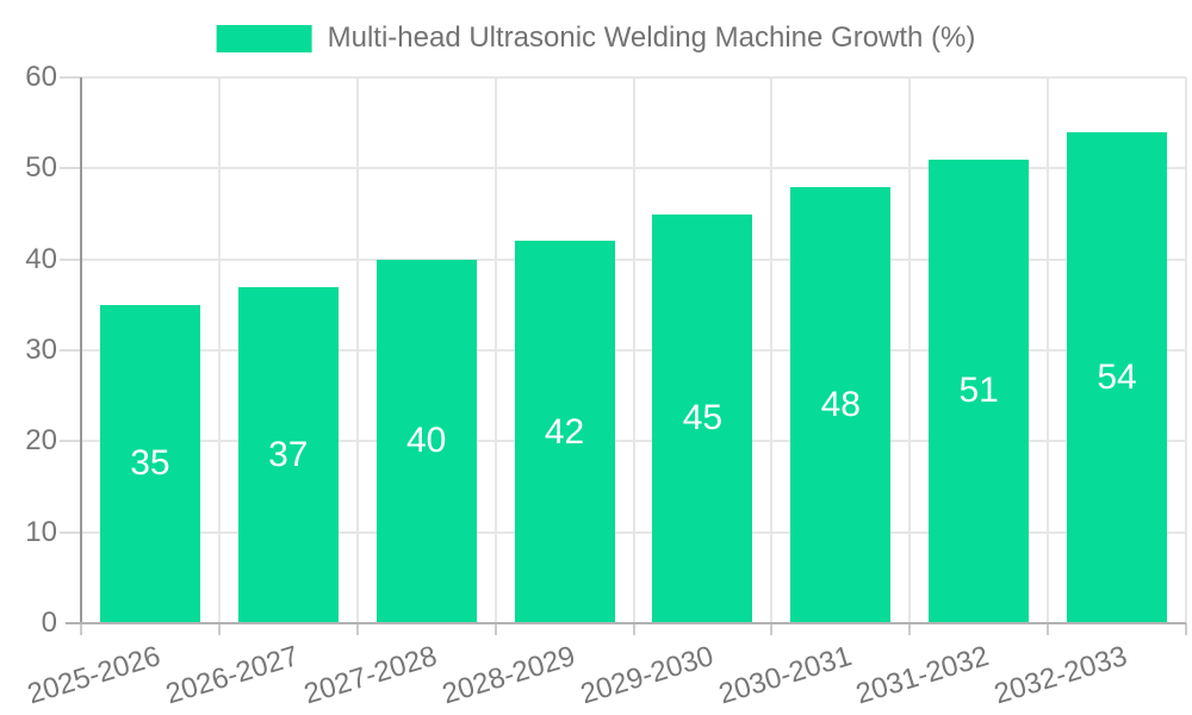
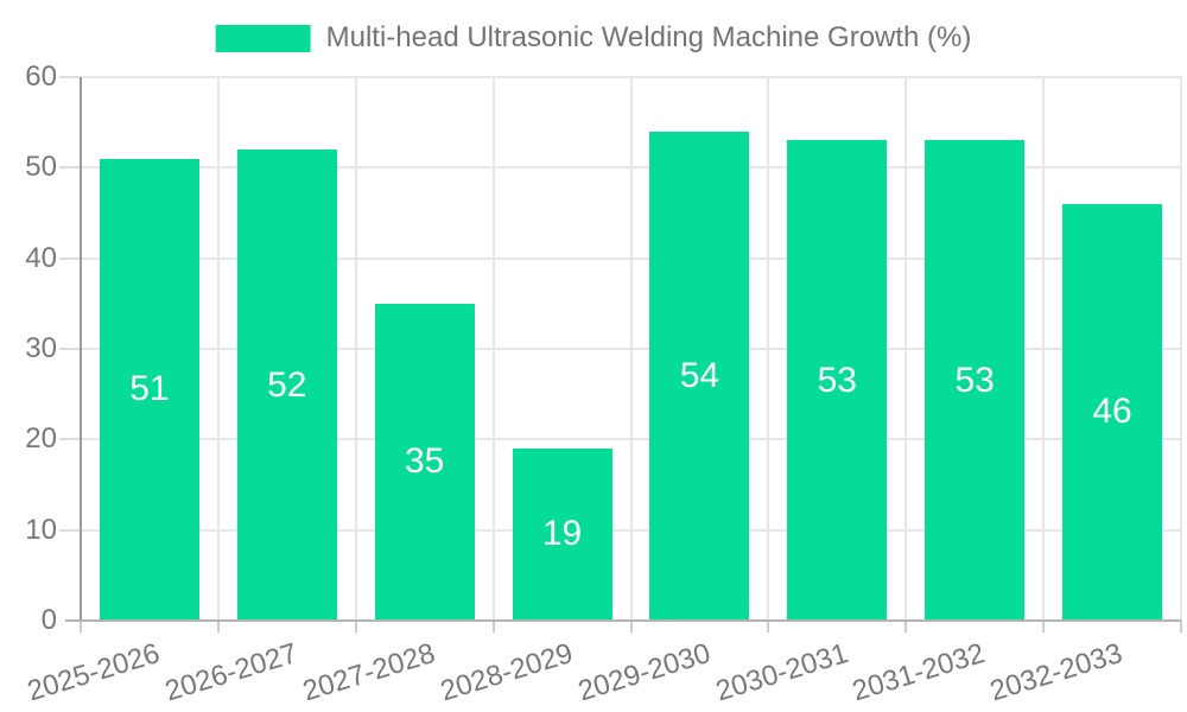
2025-2026: 35 -> 51
2026-2027: 37 -> 52
2027-2028: 40 -> 35
2028-2029: 42 -> 19
2029-2030: 45 -> 54
2030-2031: 48 -> 53
2031-2032: 51 -> 53
2032-2033: 54 -> 46
